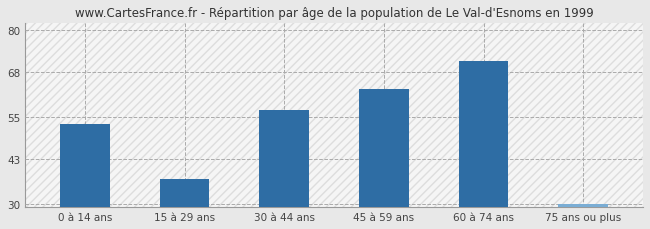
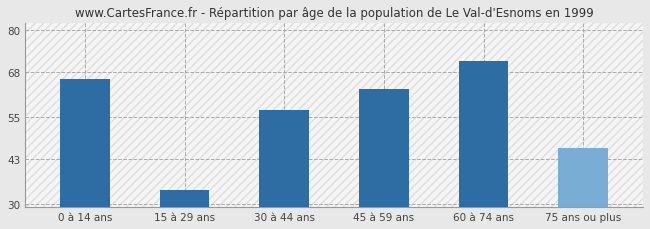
0 à 14 ans: 53 -> 66
15 à 29 ans: 37 -> 34
75 ans ou plus: 30 -> 46
